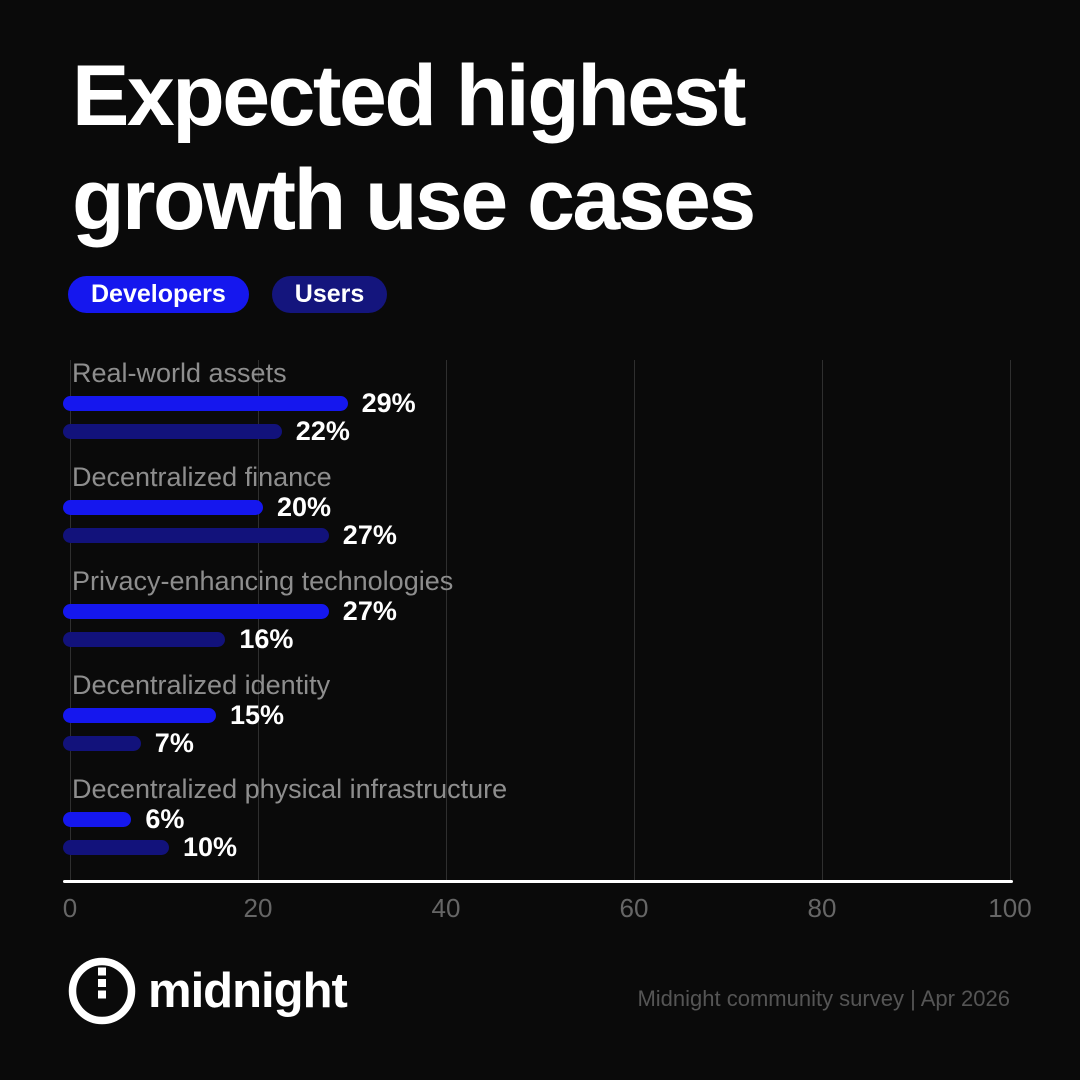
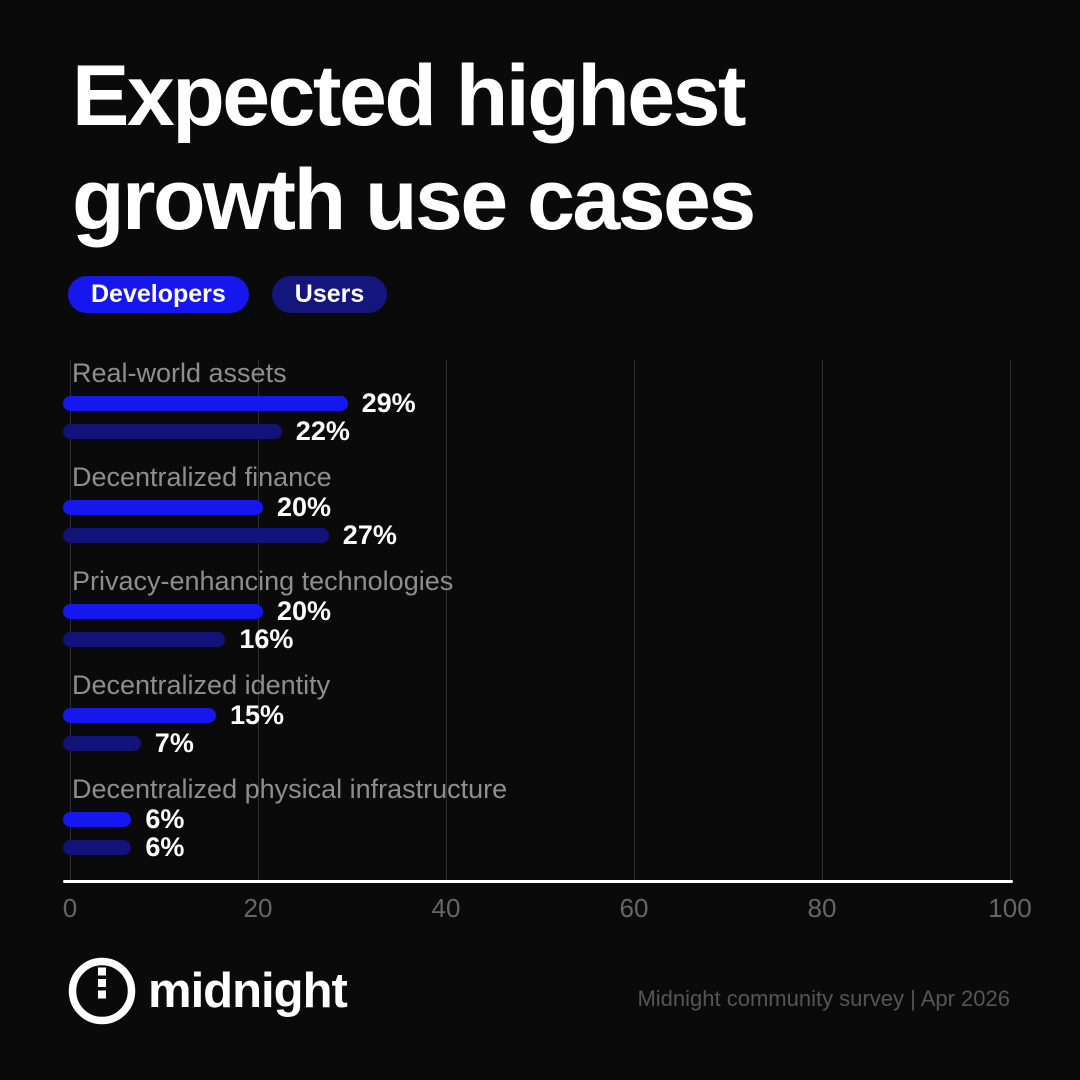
Developers/Privacy-enhancing technologies: 27% -> 20%
Users/Decentralized physical infrastructure: 10% -> 6%
